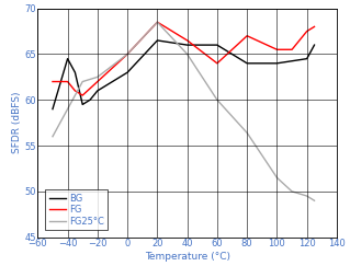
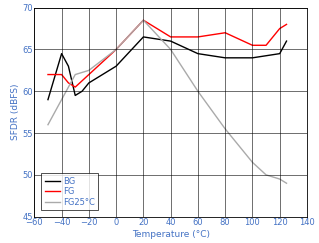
BG/60: 66.0 -> 64.5
FG/60: 64.0 -> 66.5
FG25°C/80: 56.4 -> 55.5
